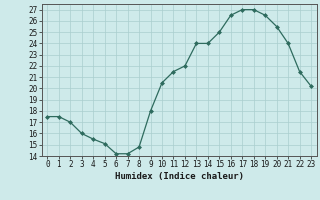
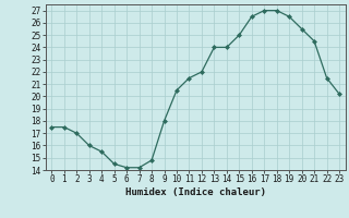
5: 15.1 -> 14.5
21: 24.0 -> 24.5
